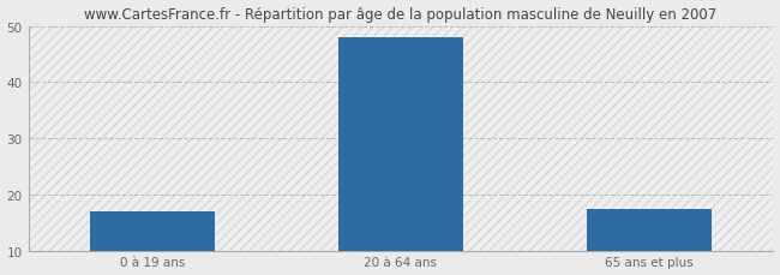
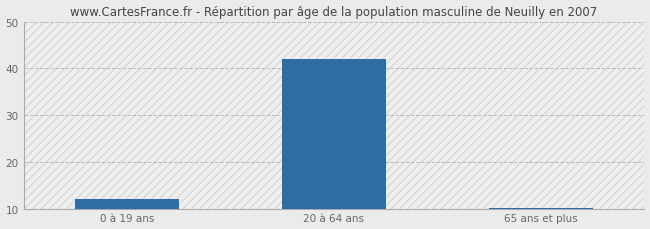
0 à 19 ans: 17.0 -> 12.0
20 à 64 ans: 48.0 -> 42.0
65 ans et plus: 17.5 -> 10.2
